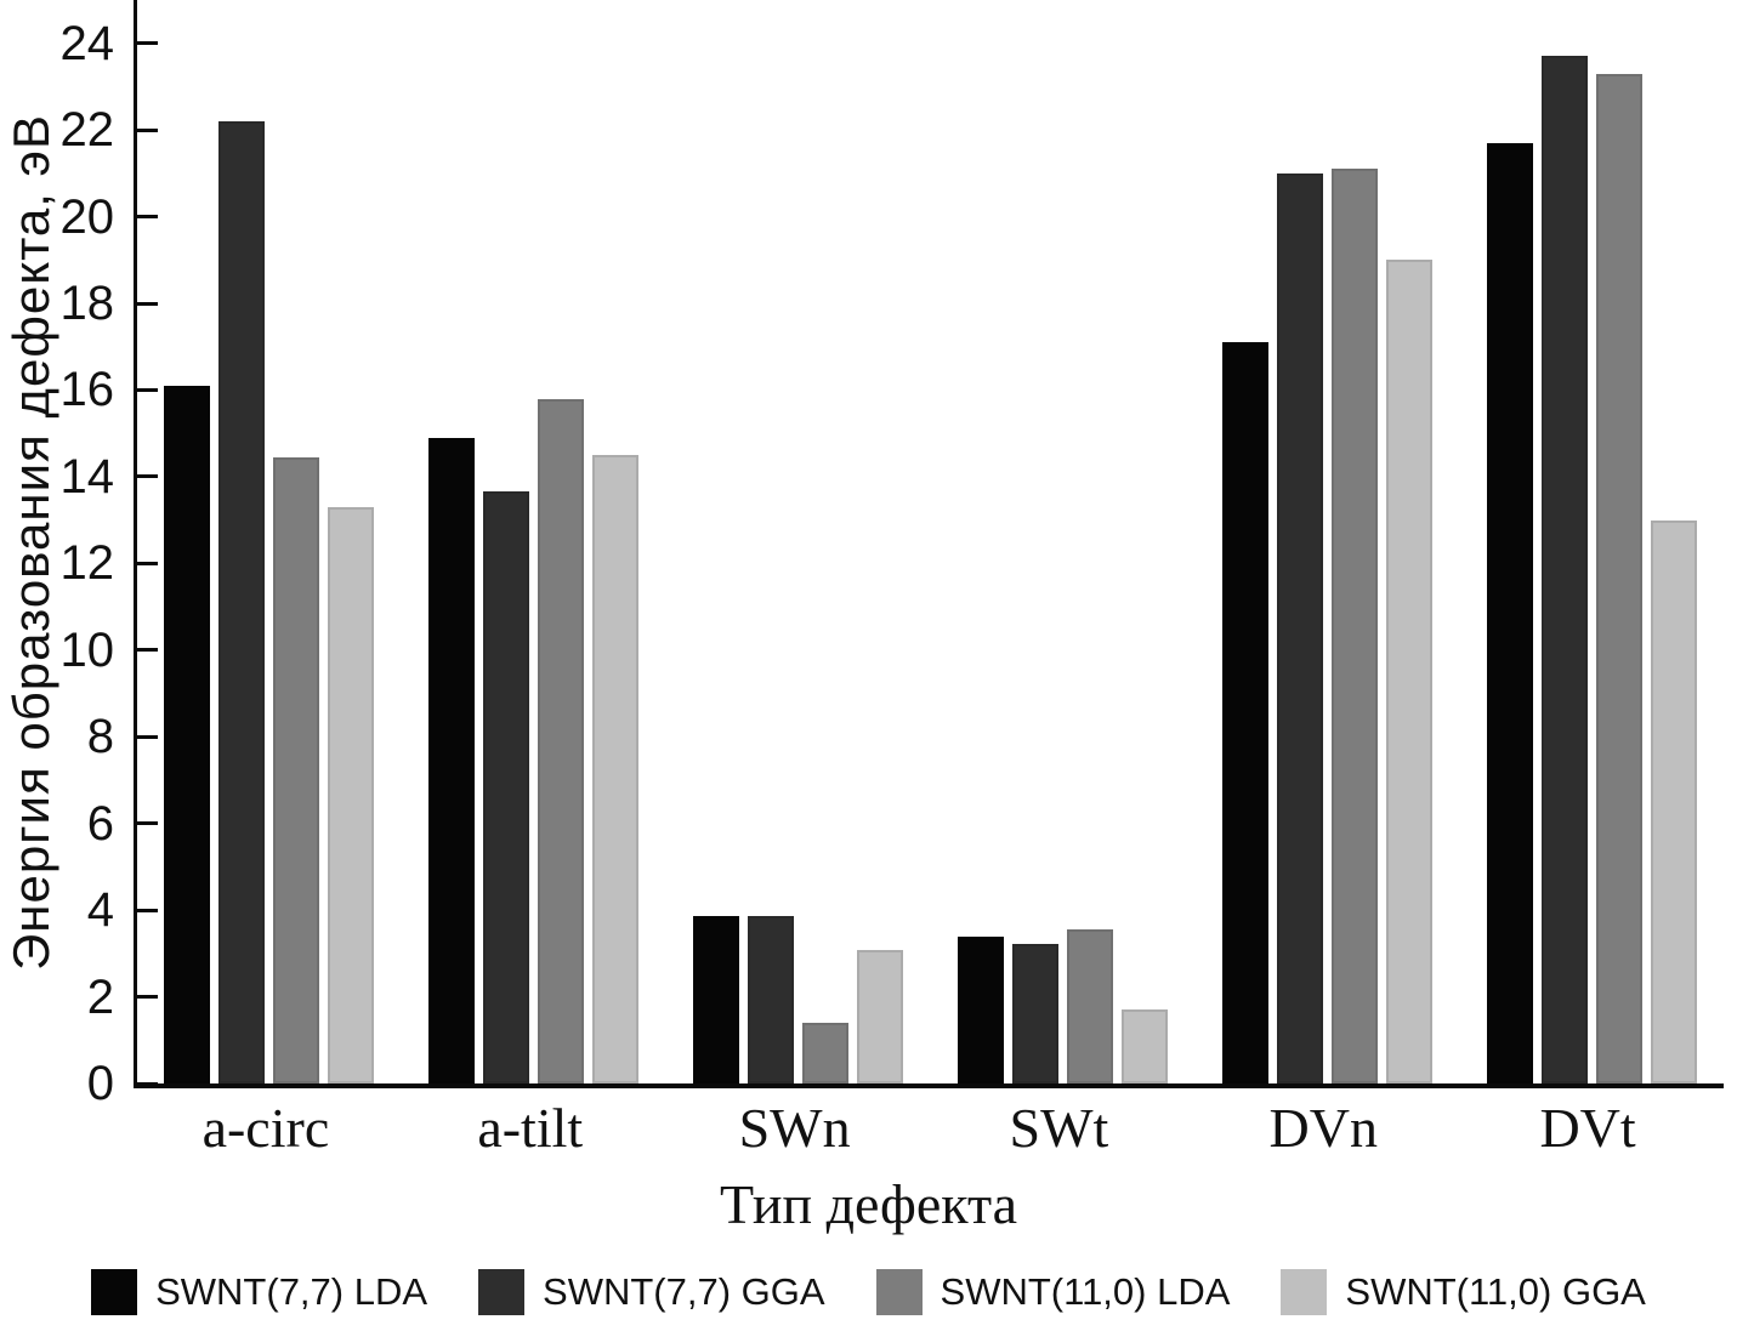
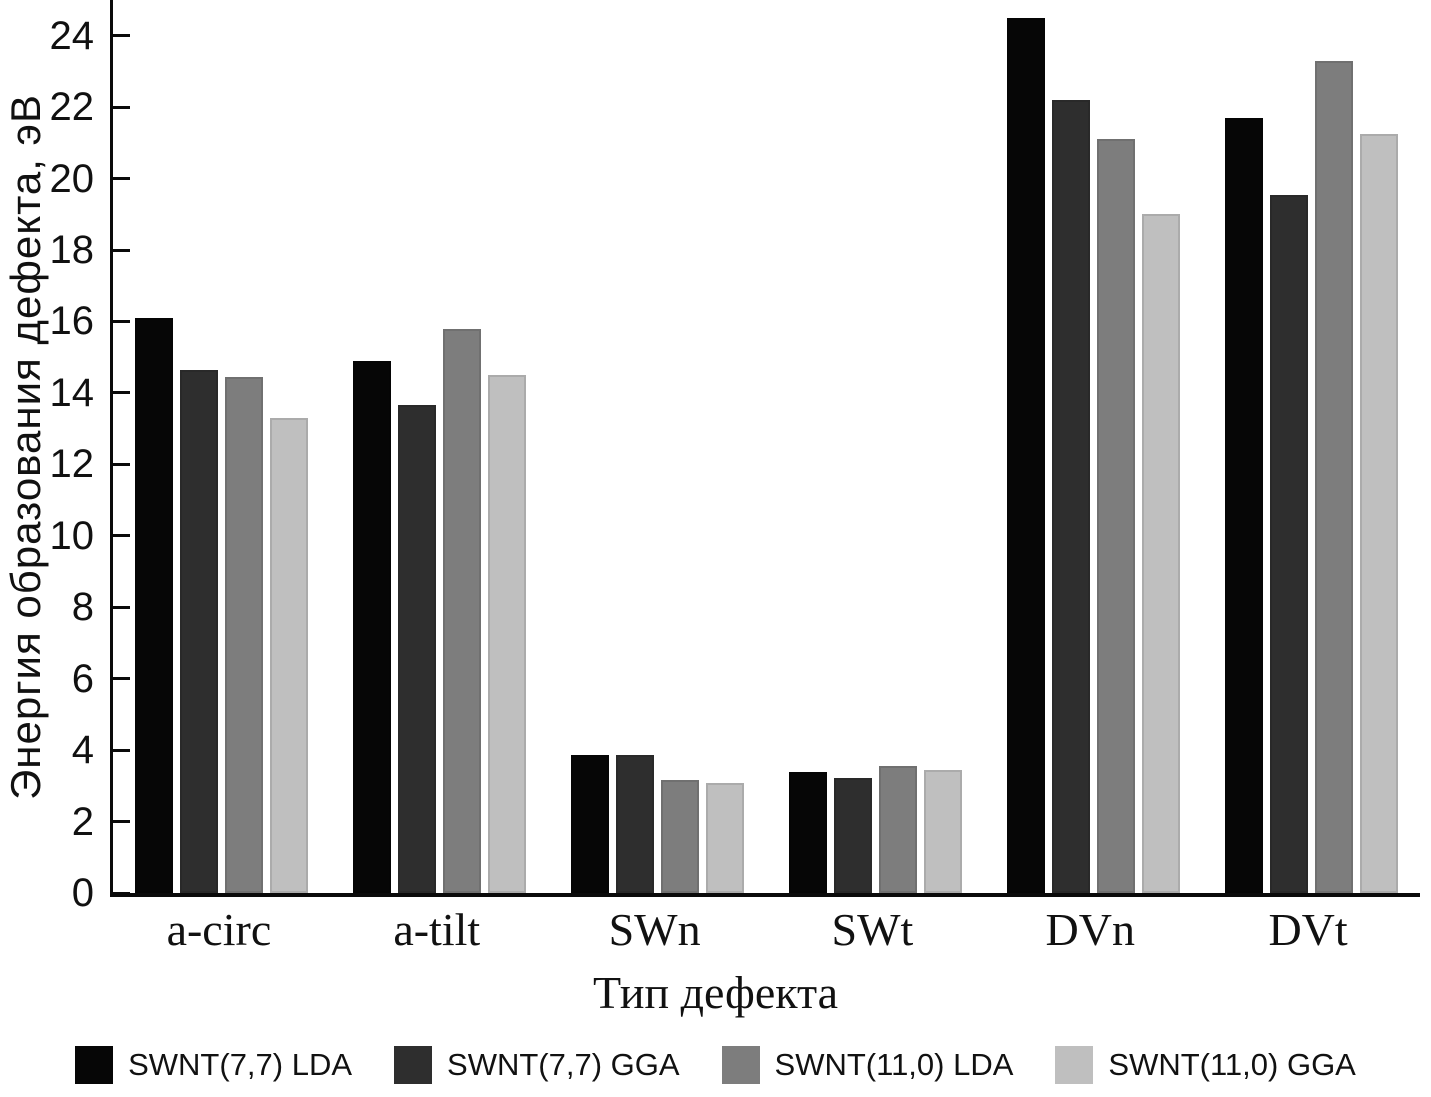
SWNT(7,7) GGA/a-circ: 22.2 -> 14.7
SWNT(11,0) LDA/SWn: 1.4 -> 3.2
SWNT(11,0) GGA/SWt: 1.7 -> 3.4
SWNT(7,7) LDA/DVn: 17.1 -> 24.5
SWNT(7,7) GGA/DVn: 21.0 -> 22.2
SWNT(7,7) GGA/DVt: 23.7 -> 19.6
SWNT(11,0) GGA/DVt: 13.0 -> 21.2
